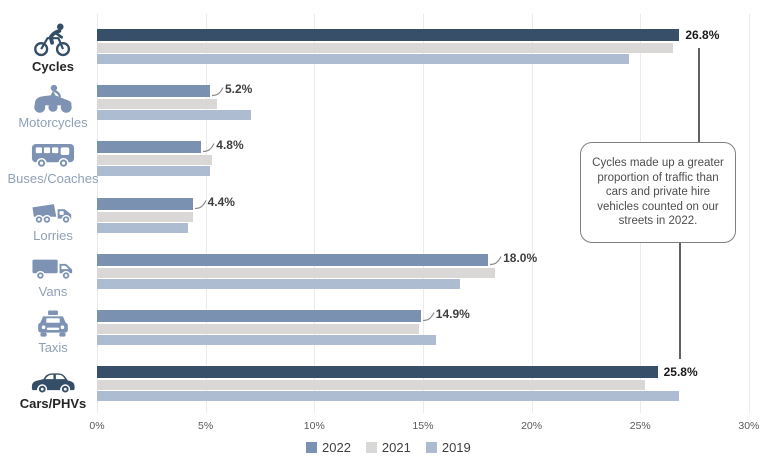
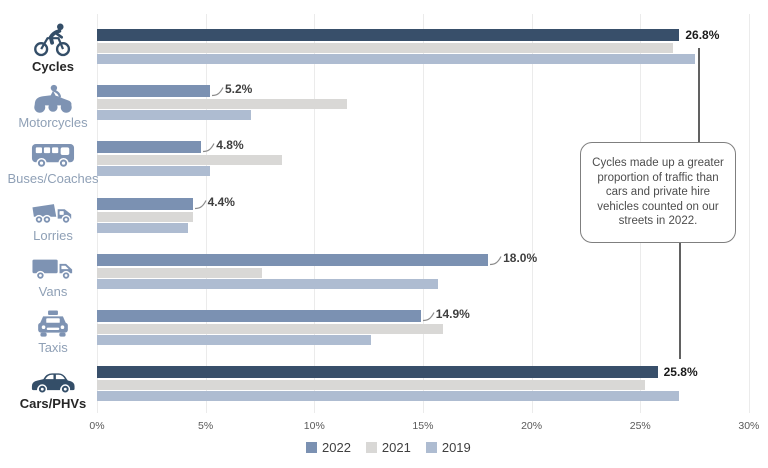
2019/Cycles: 24.5% -> 27.5%
2021/Motorcycles: 5.5% -> 11.5%
2021/Buses/Coaches: 5.3% -> 8.5%
2021/Vans: 18.3% -> 7.6%
2019/Vans: 16.7% -> 15.7%
2021/Taxis: 14.8% -> 15.9%
2019/Taxis: 15.6% -> 12.6%
